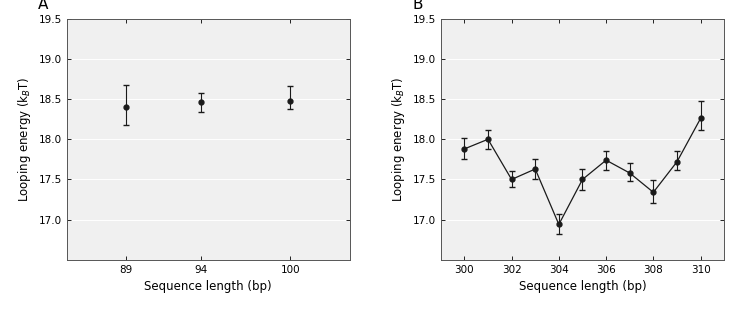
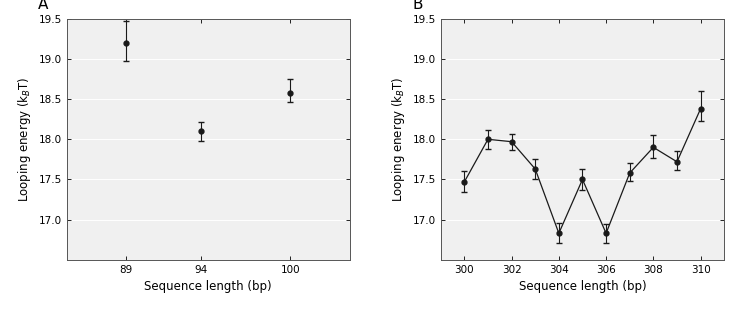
89: 18.40 -> 19.20
94: 18.46 -> 18.10
100: 18.48 -> 18.57
300: 17.88 -> 17.47
302: 17.50 -> 17.97
304: 16.94 -> 16.83
306: 17.74 -> 16.83
308: 17.34 -> 17.90
310: 18.26 -> 18.38
